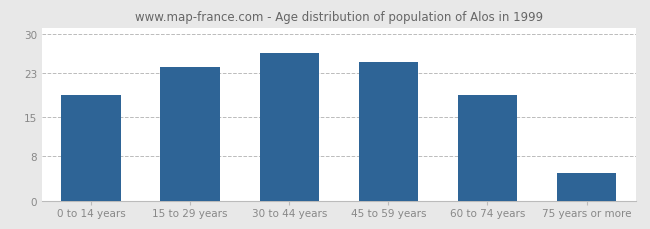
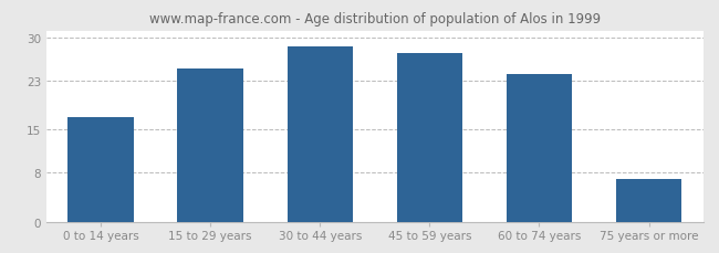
0 to 14 years: 19.0 -> 17.0
15 to 29 years: 24.0 -> 25.0
30 to 44 years: 26.6 -> 28.5
45 to 59 years: 25.0 -> 27.5
60 to 74 years: 19.0 -> 24.0
75 years or more: 5.0 -> 7.0
